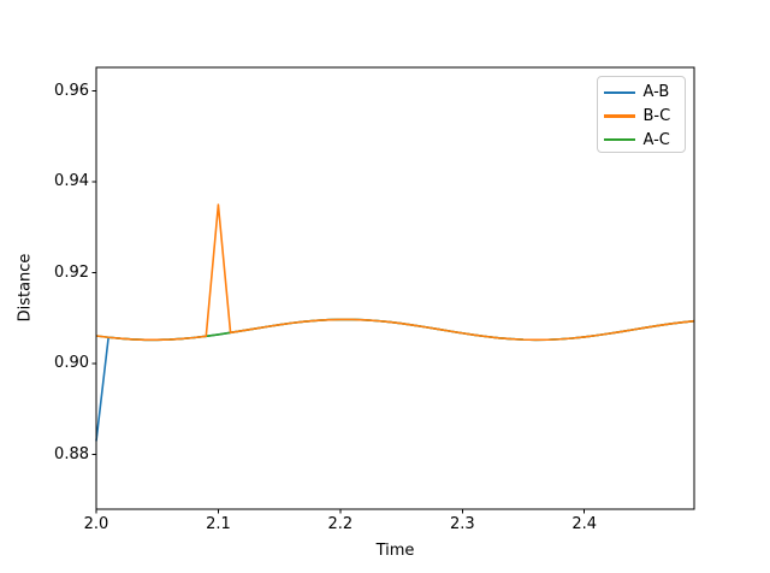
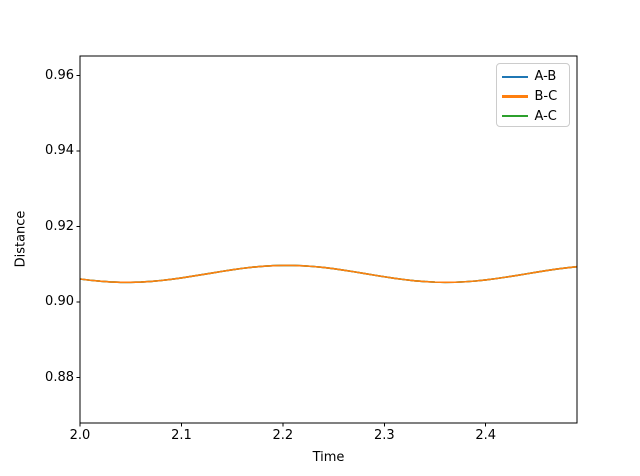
A-B/2.0: 0.883 -> 0.906
B-C/2.1: 0.935 -> 0.906
